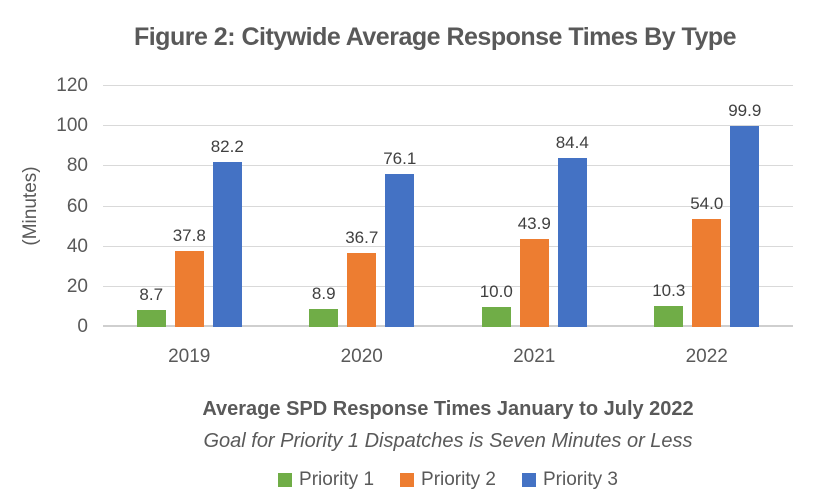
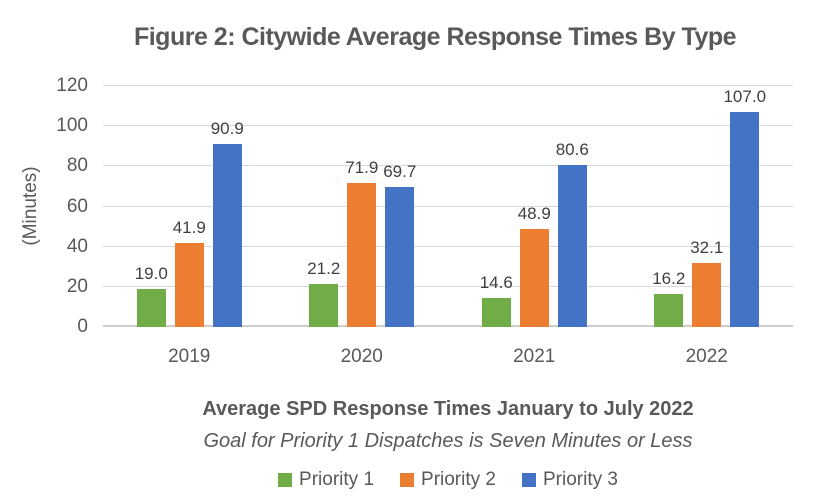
Priority 1/2019: 8.7 -> 19.0
Priority 2/2019: 37.8 -> 41.9
Priority 3/2019: 82.2 -> 90.9
Priority 1/2020: 8.9 -> 21.2
Priority 2/2020: 36.7 -> 71.9
Priority 3/2020: 76.1 -> 69.7
Priority 1/2021: 10.0 -> 14.6
Priority 2/2021: 43.9 -> 48.9
Priority 3/2021: 84.4 -> 80.6
Priority 1/2022: 10.3 -> 16.2
Priority 2/2022: 54.0 -> 32.1
Priority 3/2022: 99.9 -> 107.0
